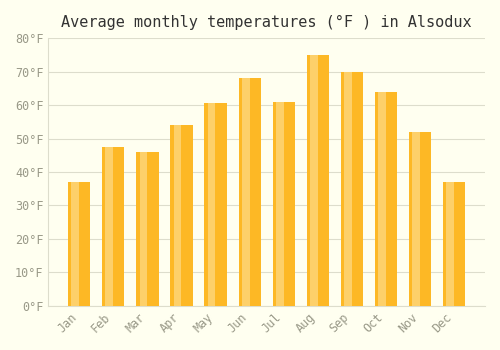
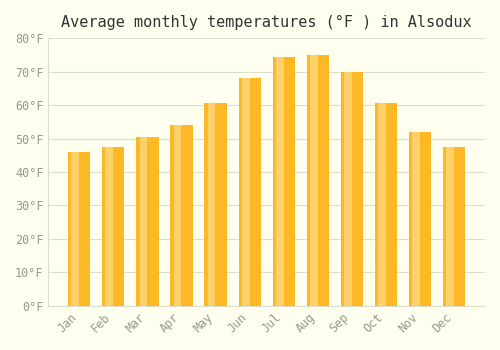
Jan: 37.0°F -> 46.0°F
Mar: 46.0°F -> 50.5°F
Jul: 61.0°F -> 74.5°F
Oct: 64.0°F -> 60.5°F
Dec: 37.0°F -> 47.5°F
